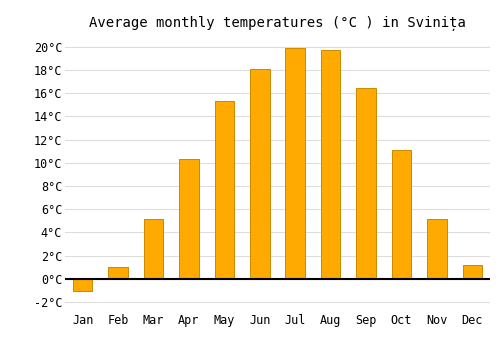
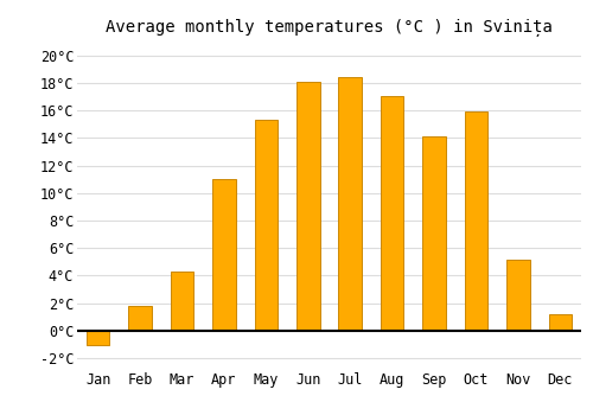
Feb: 1.0°C -> 1.8°C
Mar: 5.2°C -> 4.3°C
Apr: 10.3°C -> 11.0°C
Jul: 19.9°C -> 18.4°C
Aug: 19.7°C -> 17.0°C
Sep: 16.4°C -> 14.1°C
Oct: 11.1°C -> 15.9°C
